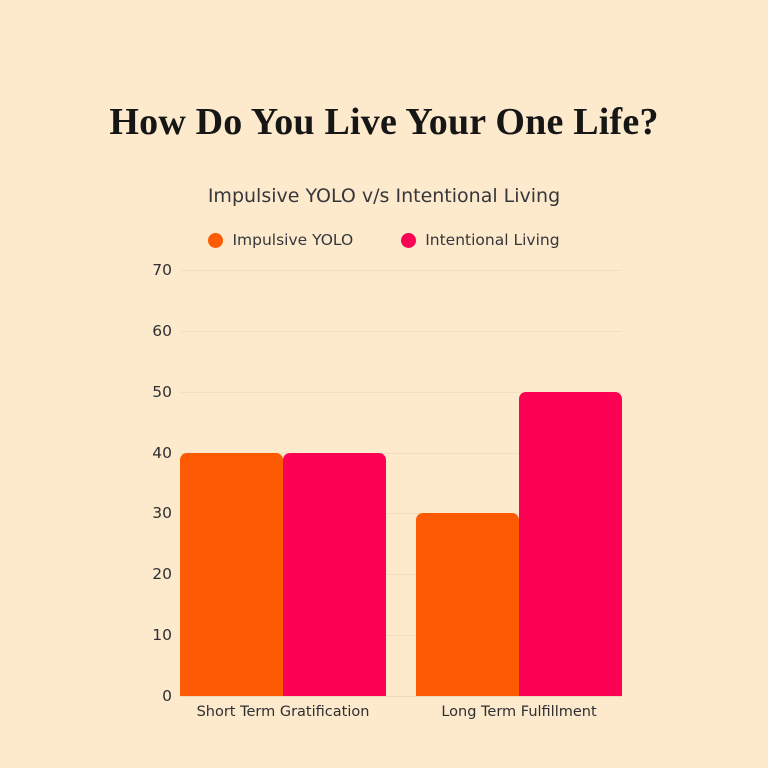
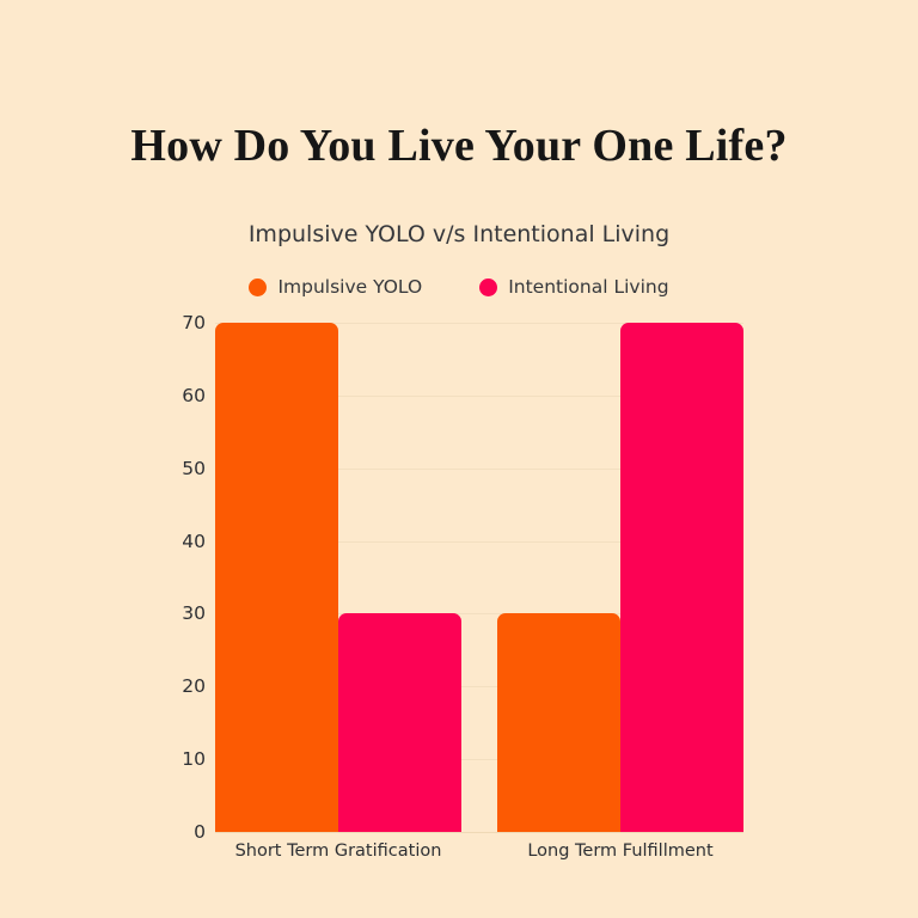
Impulsive YOLO/Short Term Gratification: 40 -> 70
Intentional Living/Short Term Gratification: 40 -> 30
Intentional Living/Long Term Fulfillment: 50 -> 70
